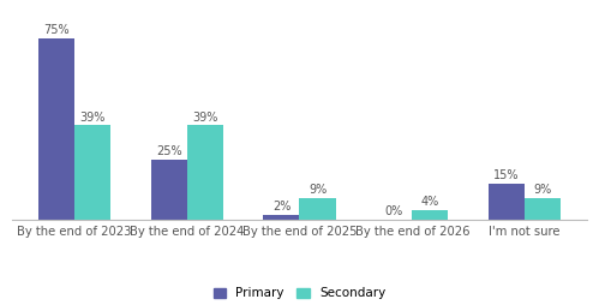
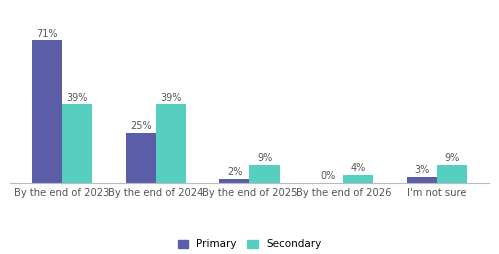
Primary/By the end of 2023: 75% -> 71%
Primary/I'm not sure: 15% -> 3%
